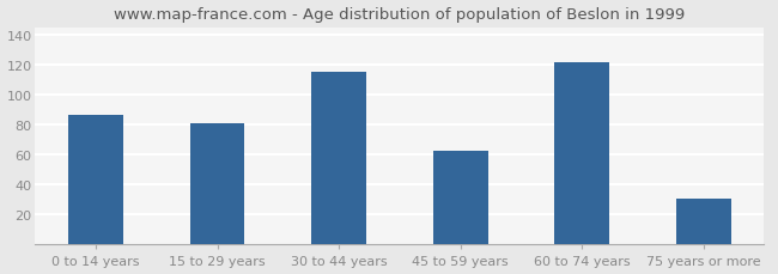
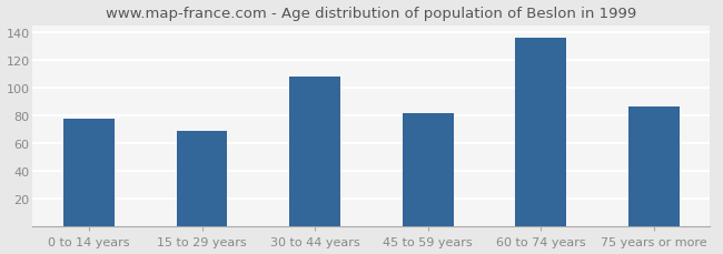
0 to 14 years: 87 -> 78
15 to 29 years: 81 -> 69
30 to 44 years: 115 -> 108
45 to 59 years: 63 -> 82
60 to 74 years: 122 -> 136
75 years or more: 31 -> 87
